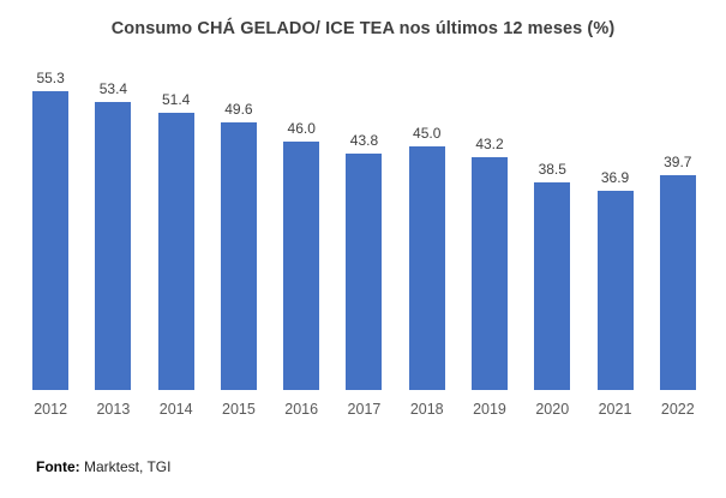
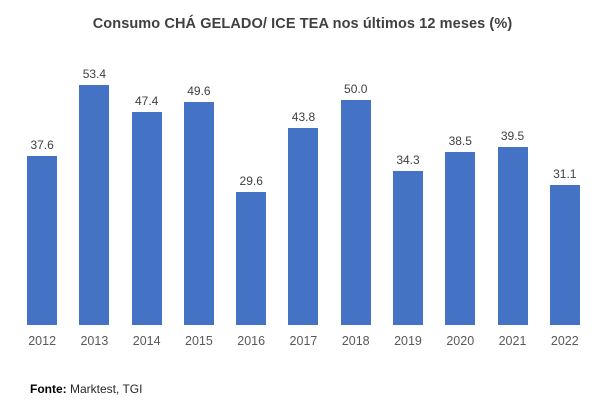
2012: 55.3 -> 37.6
2014: 51.4 -> 47.4
2016: 46.0 -> 29.6
2018: 45.0 -> 50.0
2019: 43.2 -> 34.3
2021: 36.9 -> 39.5
2022: 39.7 -> 31.1
